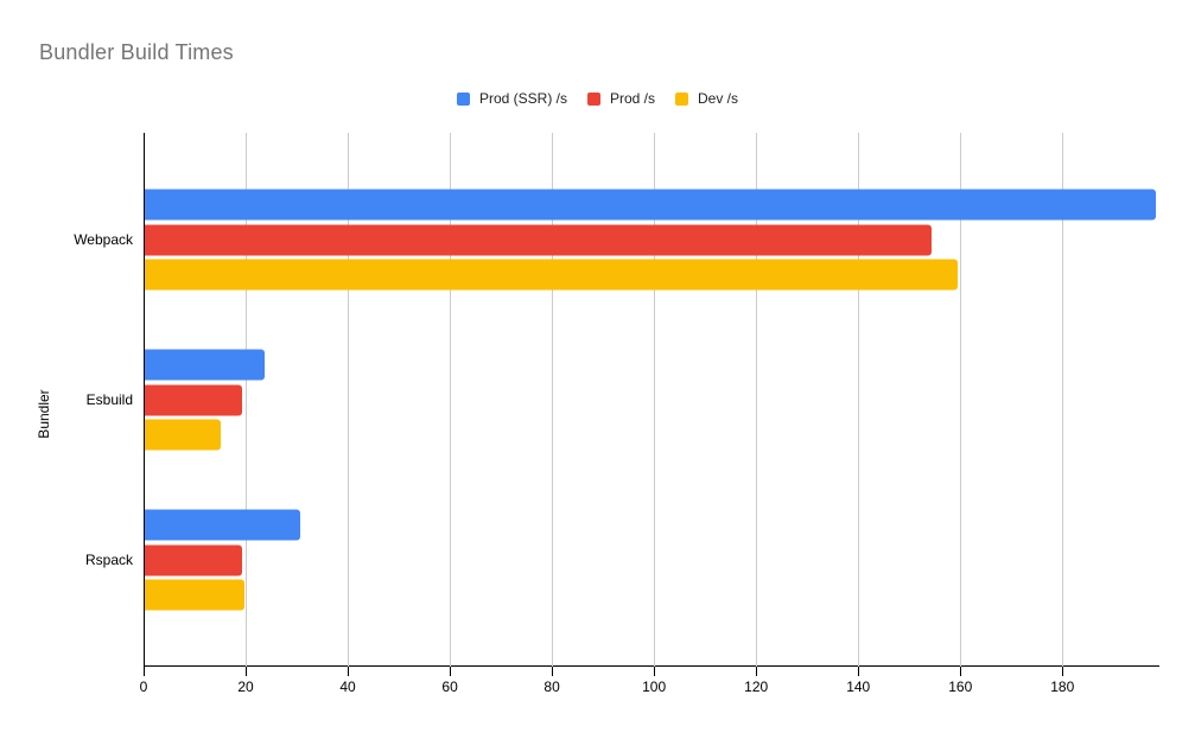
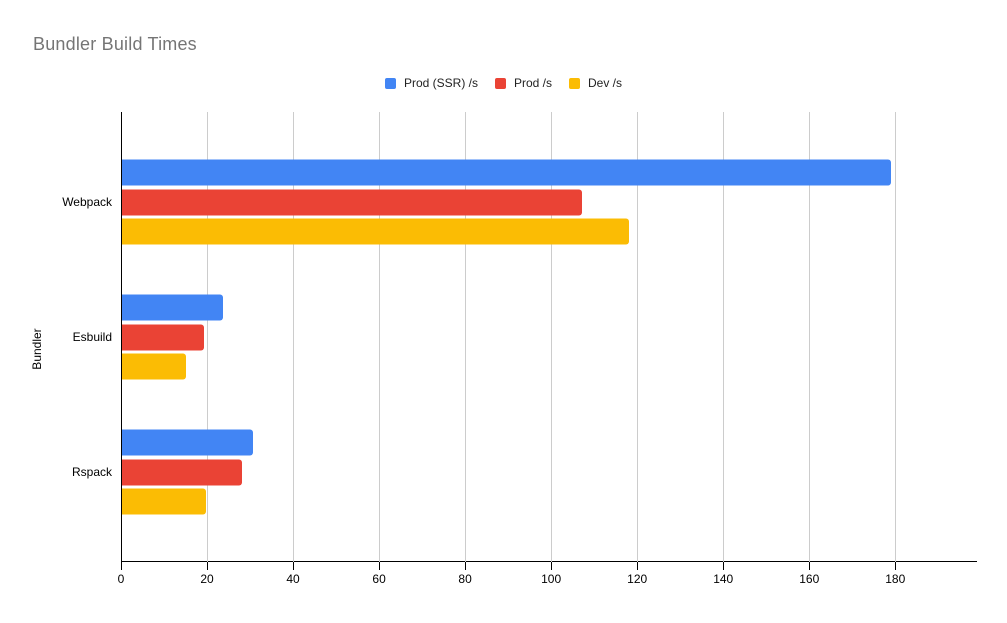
Prod (SSR) /s/Webpack: 198 -> 179
Prod /s/Webpack: 154 -> 107
Dev /s/Webpack: 160 -> 118
Prod /s/Rspack: 19 -> 28
